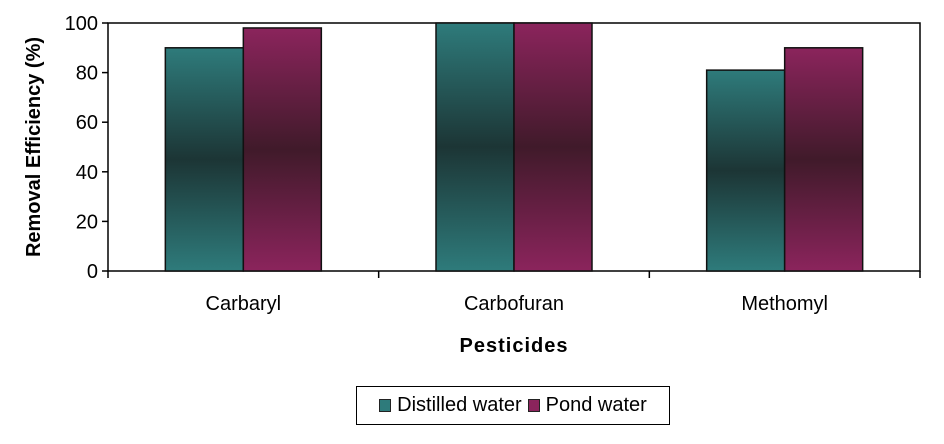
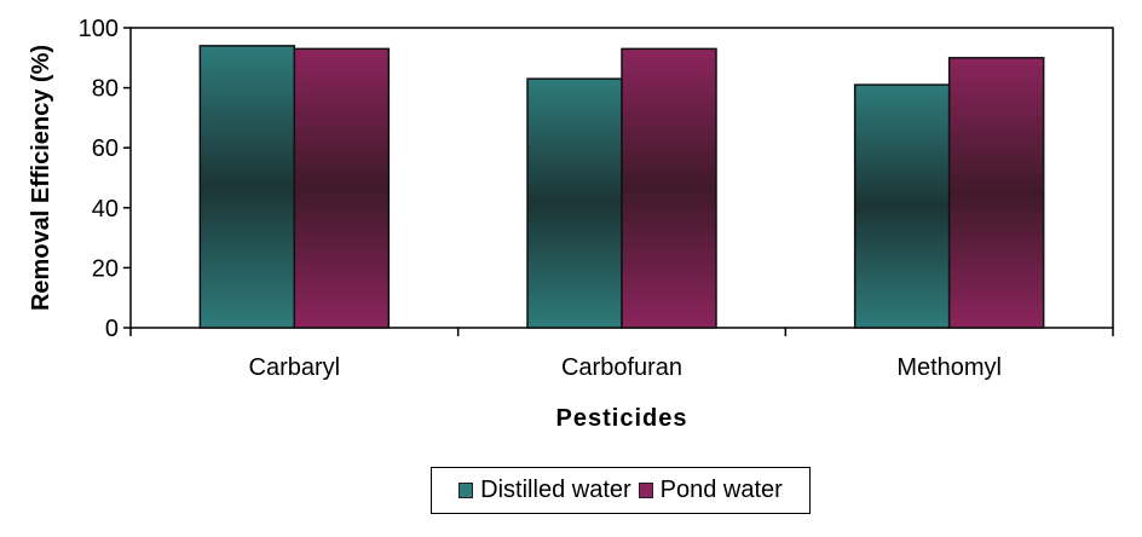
Distilled water/Carbaryl: 90 -> 94
Pond water/Carbaryl: 98 -> 93
Distilled water/Carbofuran: 100 -> 83
Pond water/Carbofuran: 100 -> 93
